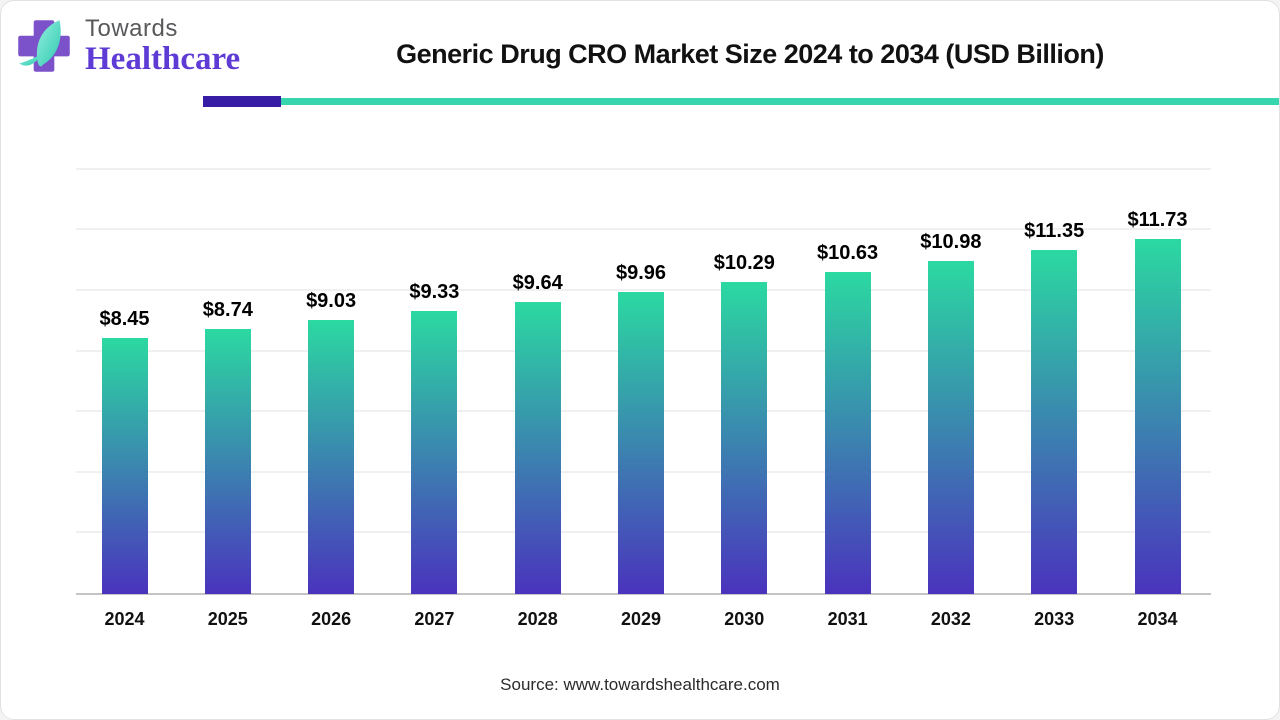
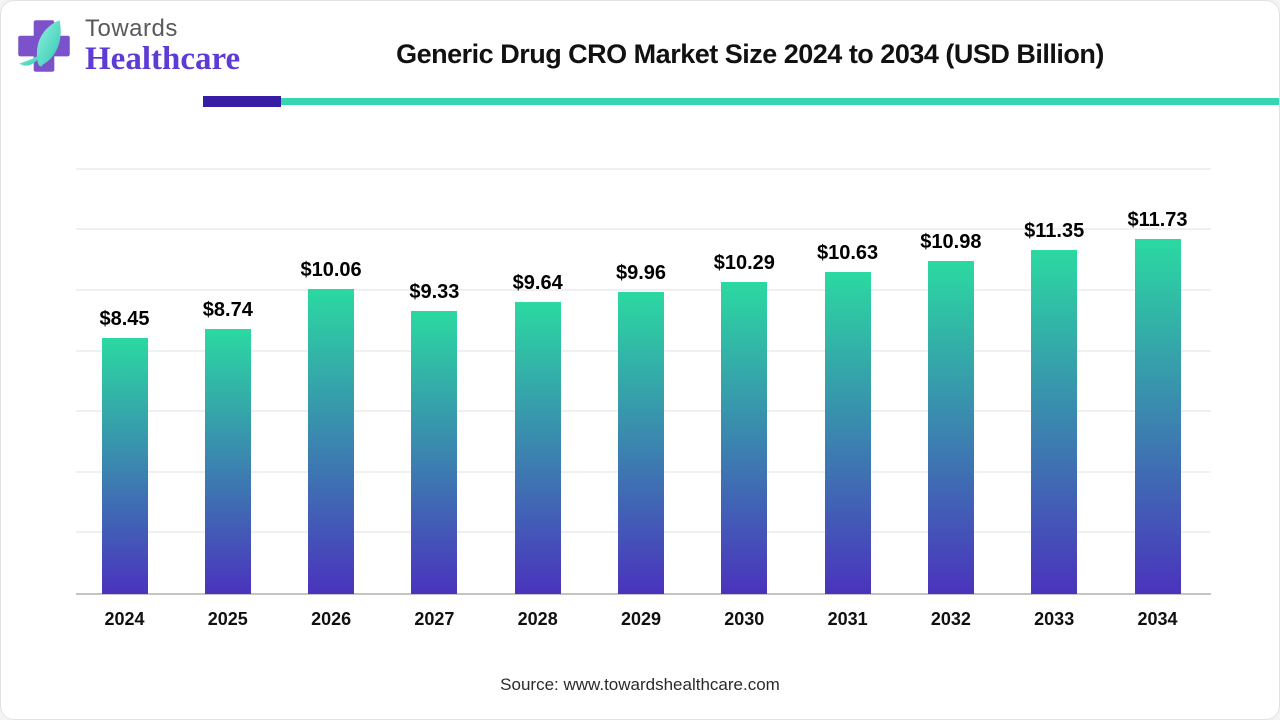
2026: $9.03 -> $10.06
